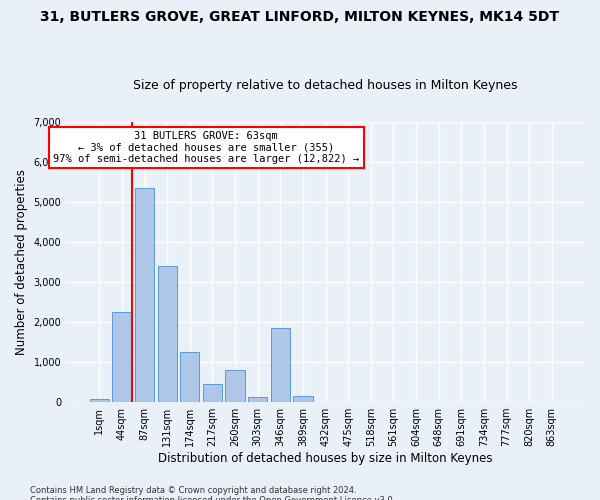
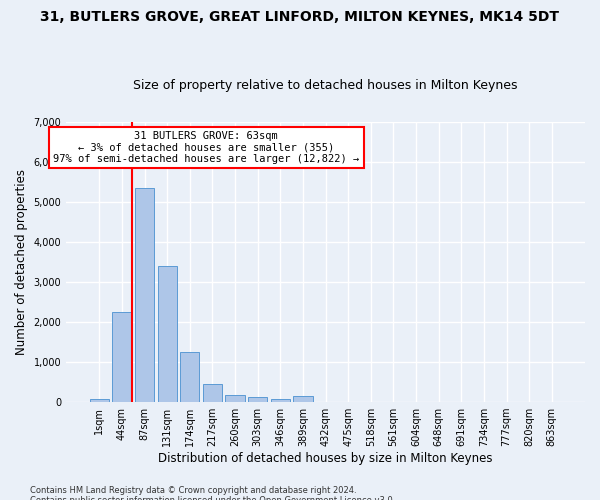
260sqm: 800 -> 180
346sqm: 1,850 -> 80
